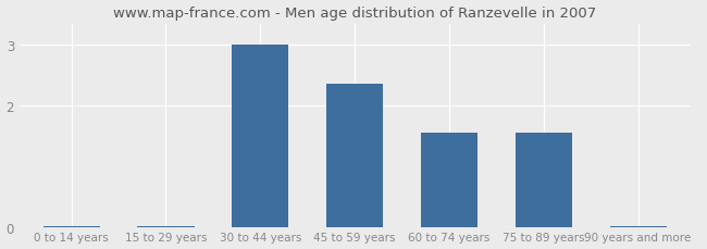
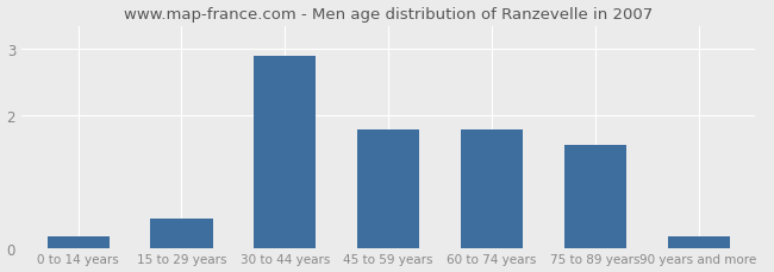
0 to 14 years: 0.01 -> 0.18
15 to 29 years: 0.01 -> 0.44
30 to 44 years: 3.00 -> 2.90
45 to 59 years: 2.35 -> 1.78
60 to 74 years: 1.55 -> 1.78
90 years and more: 0.01 -> 0.18
